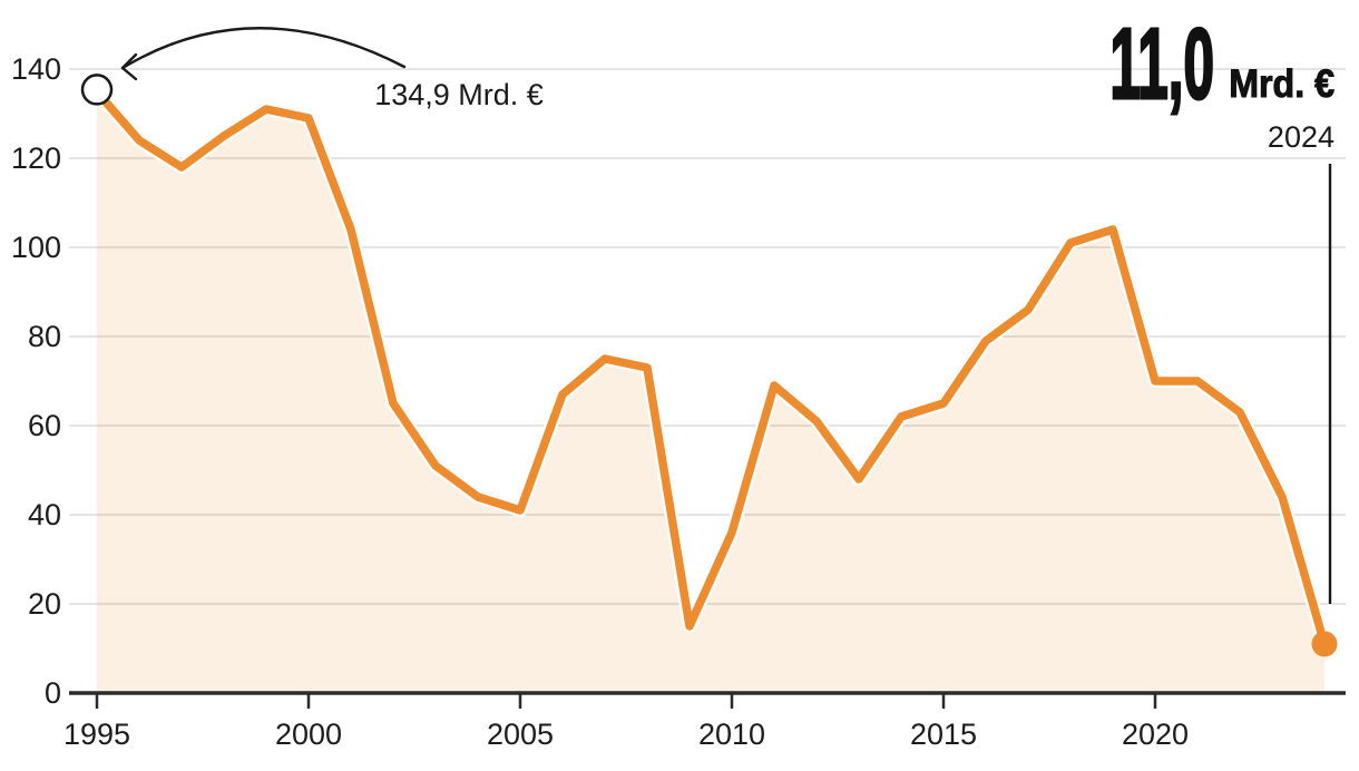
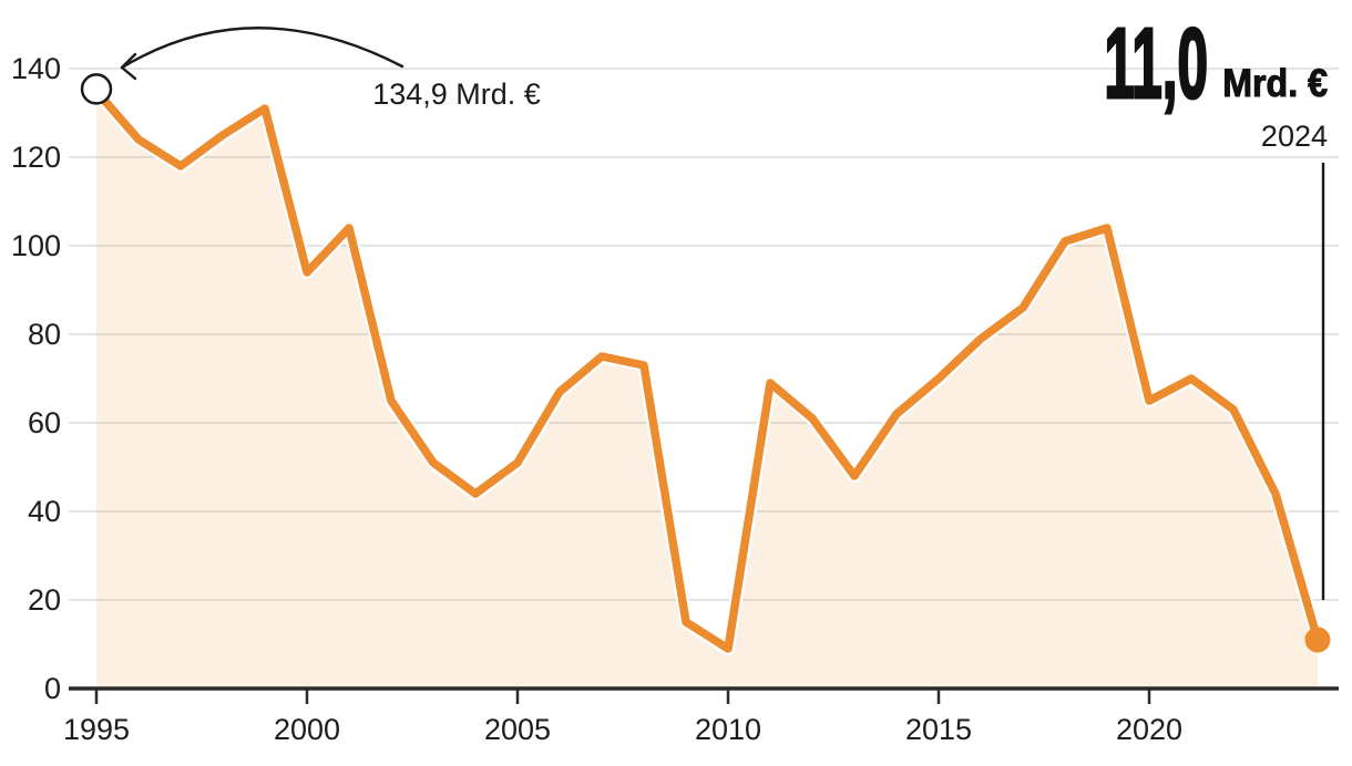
2000: 129 -> 94
2005: 41 -> 51
2010: 36 -> 9
2015: 65 -> 70
2020: 70 -> 65
